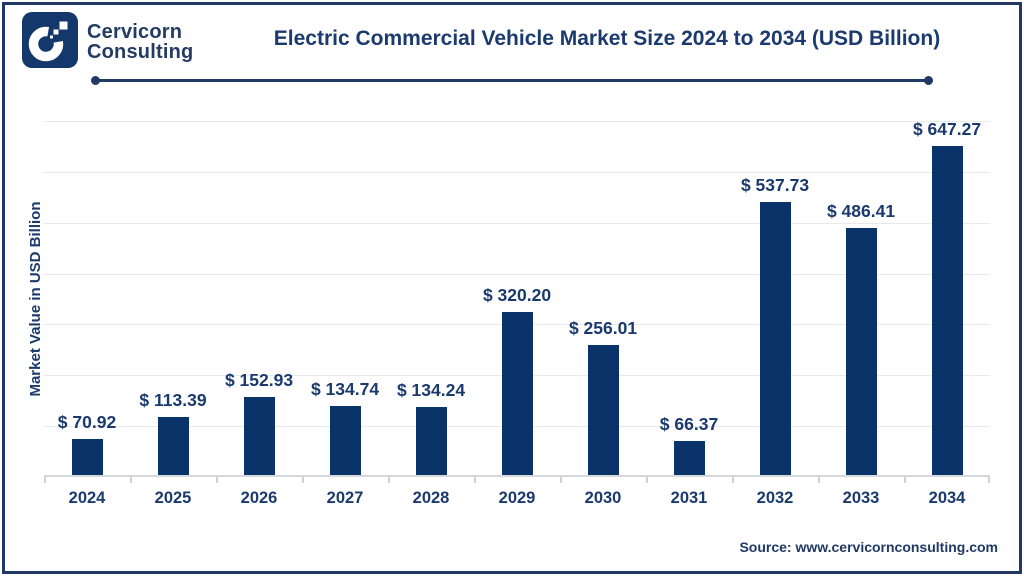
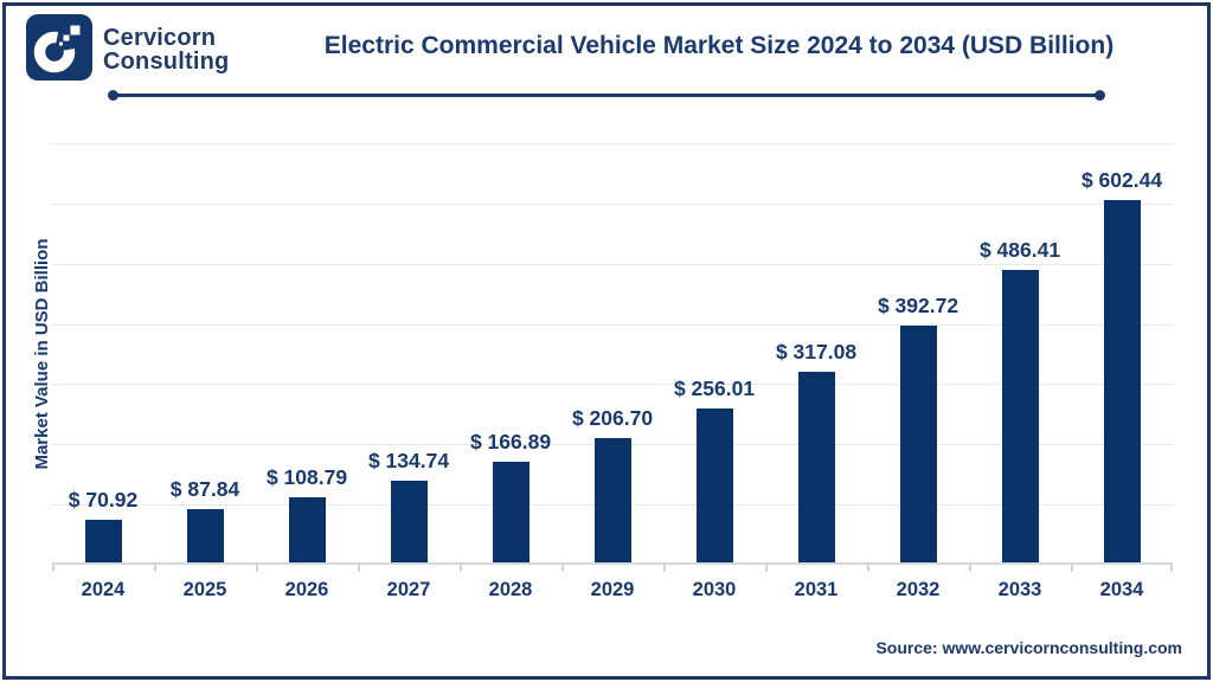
2025: 113.39 -> 87.84
2026: 152.93 -> 108.79
2028: 134.24 -> 166.89
2029: 320.20 -> 206.70
2031: 66.37 -> 317.08
2032: 537.73 -> 392.72
2034: 647.27 -> 602.44
